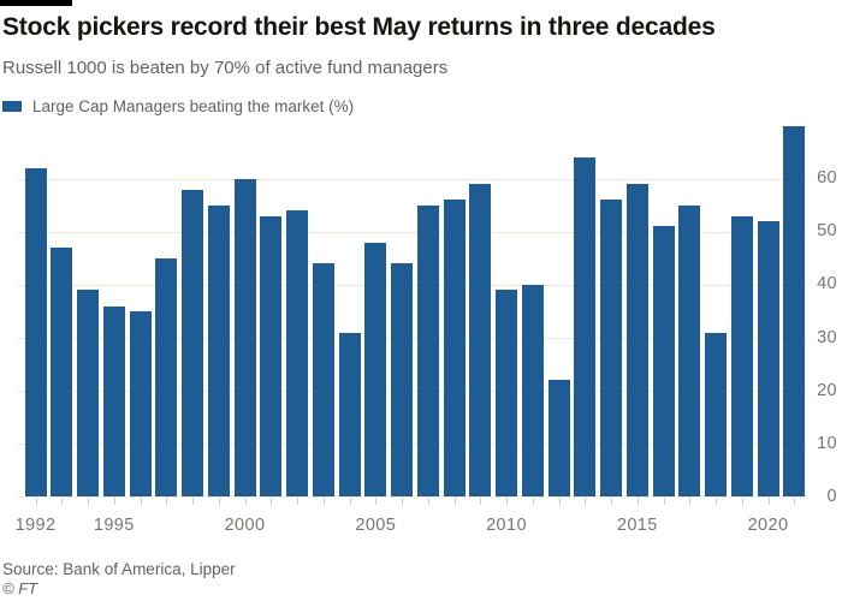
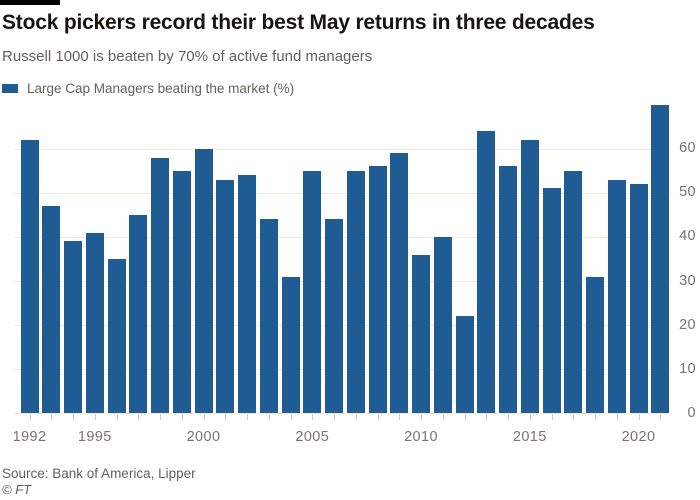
1995: 36 -> 41
2005: 48 -> 55
2010: 39 -> 36
2015: 59 -> 62
